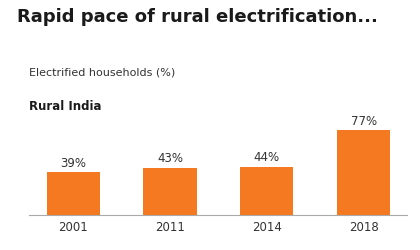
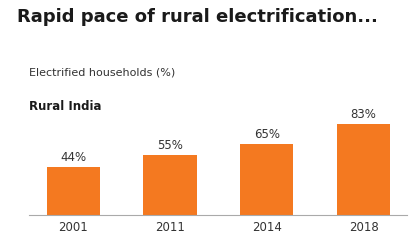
2001: 39% -> 44%
2011: 43% -> 55%
2014: 44% -> 65%
2018: 77% -> 83%
